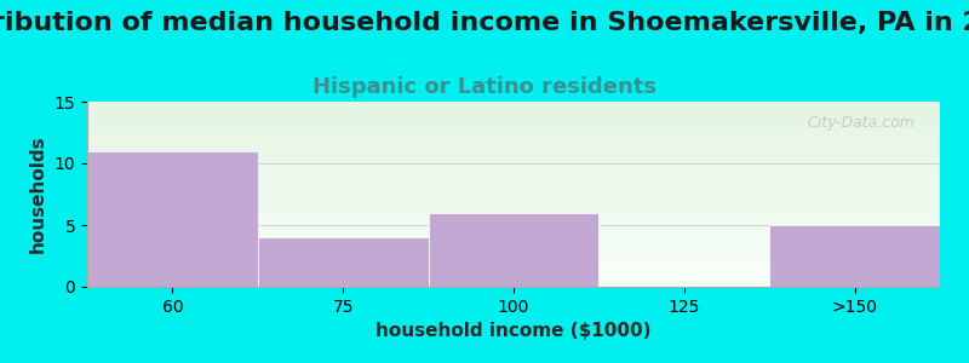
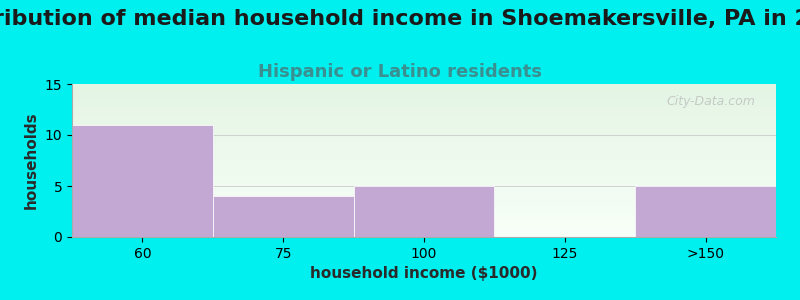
100: 6 -> 5
